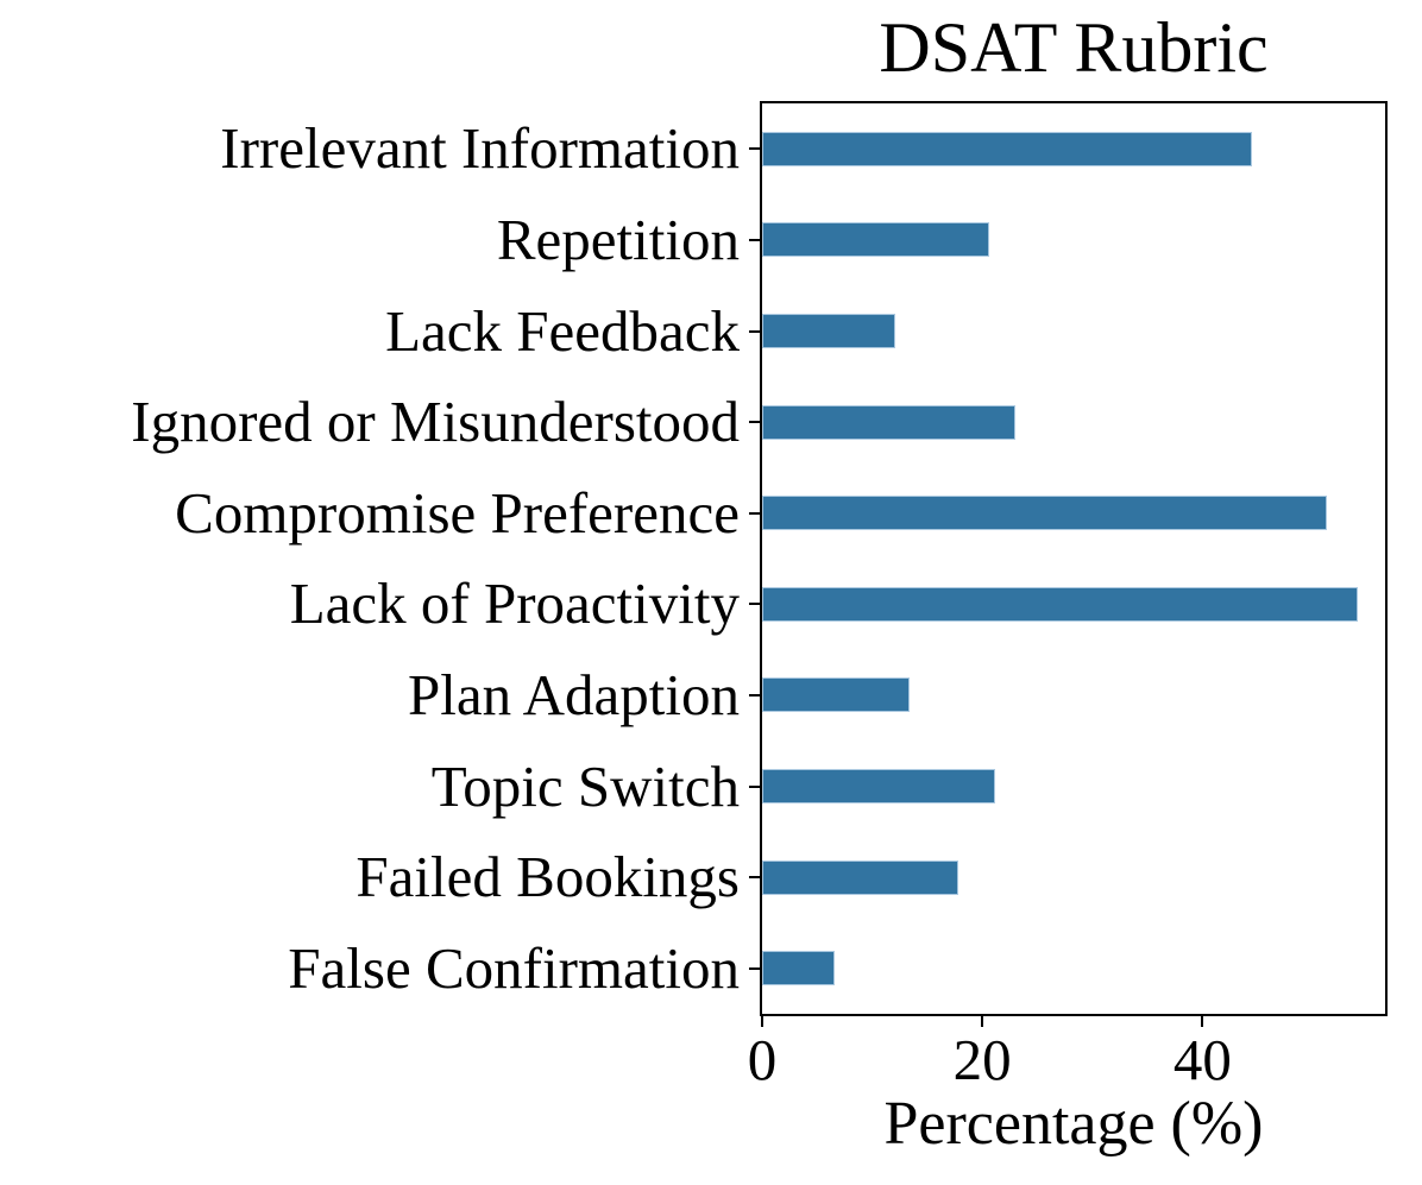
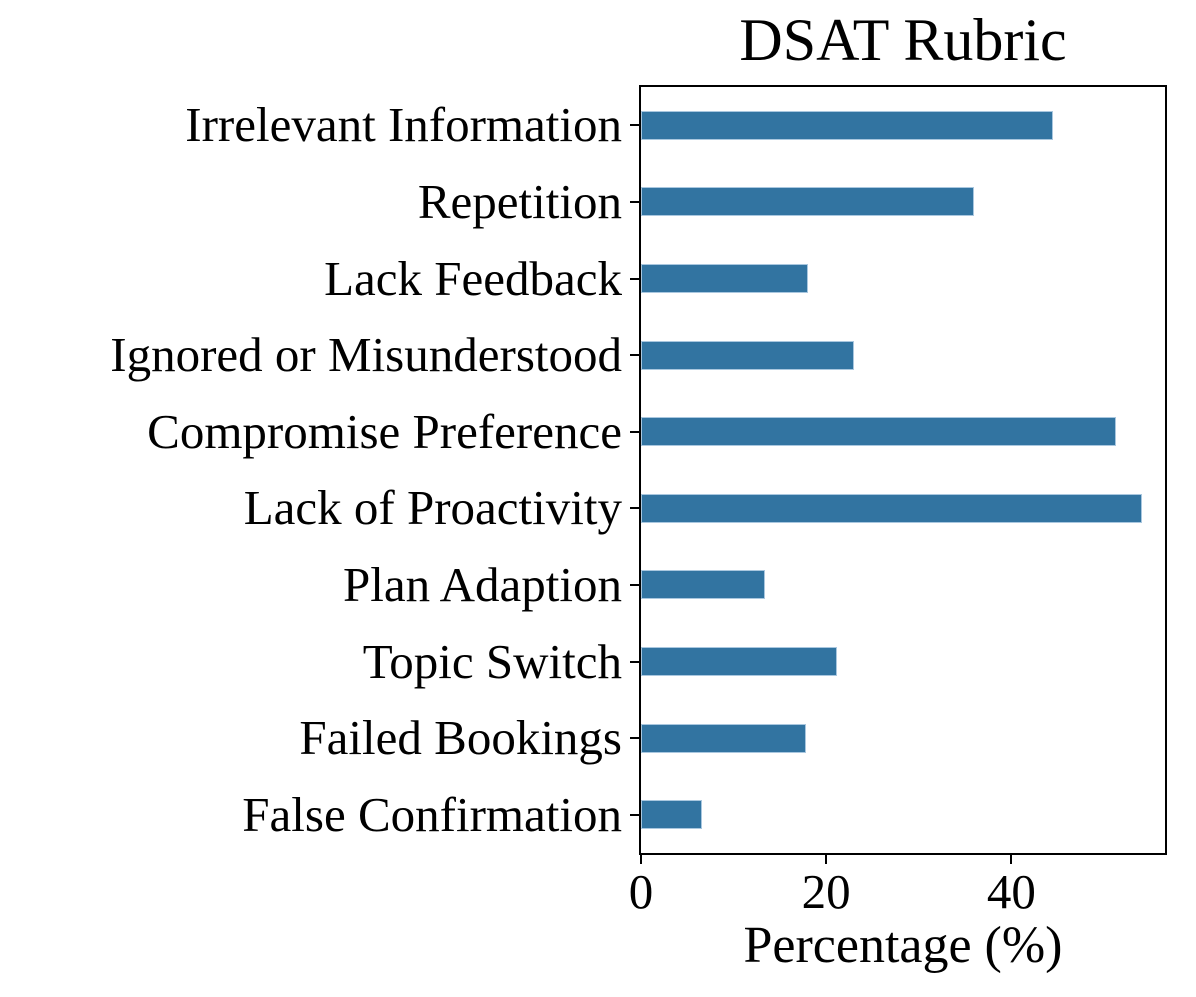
Repetition: 21 -> 36
Lack Feedback: 12 -> 18
